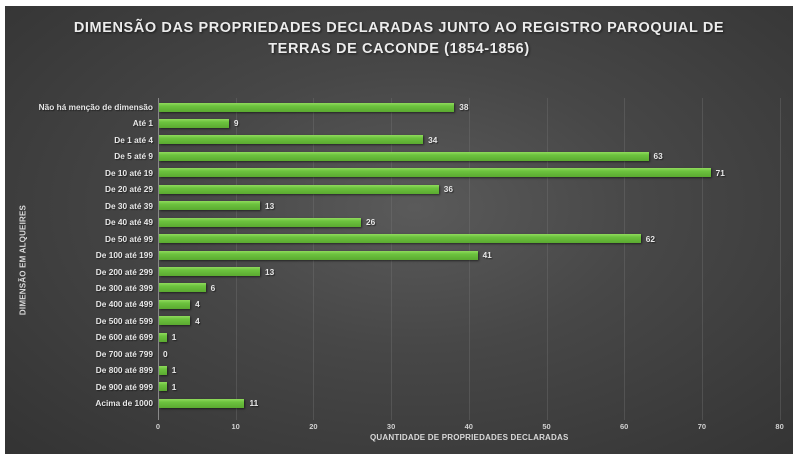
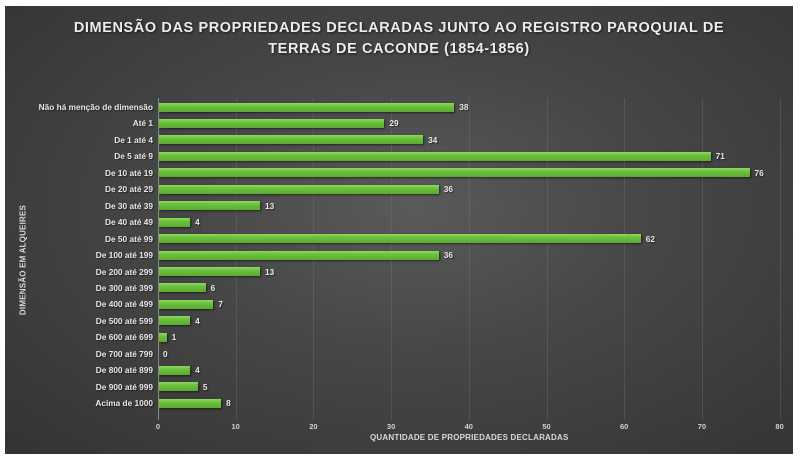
Até 1: 9 -> 29
De 5 até 9: 63 -> 71
De 10 até 19: 71 -> 76
De 40 até 49: 26 -> 4
De 100 até 199: 41 -> 36
De 400 até 499: 4 -> 7
De 800 até 899: 1 -> 4
De 900 até 999: 1 -> 5
Acima de 1000: 11 -> 8
